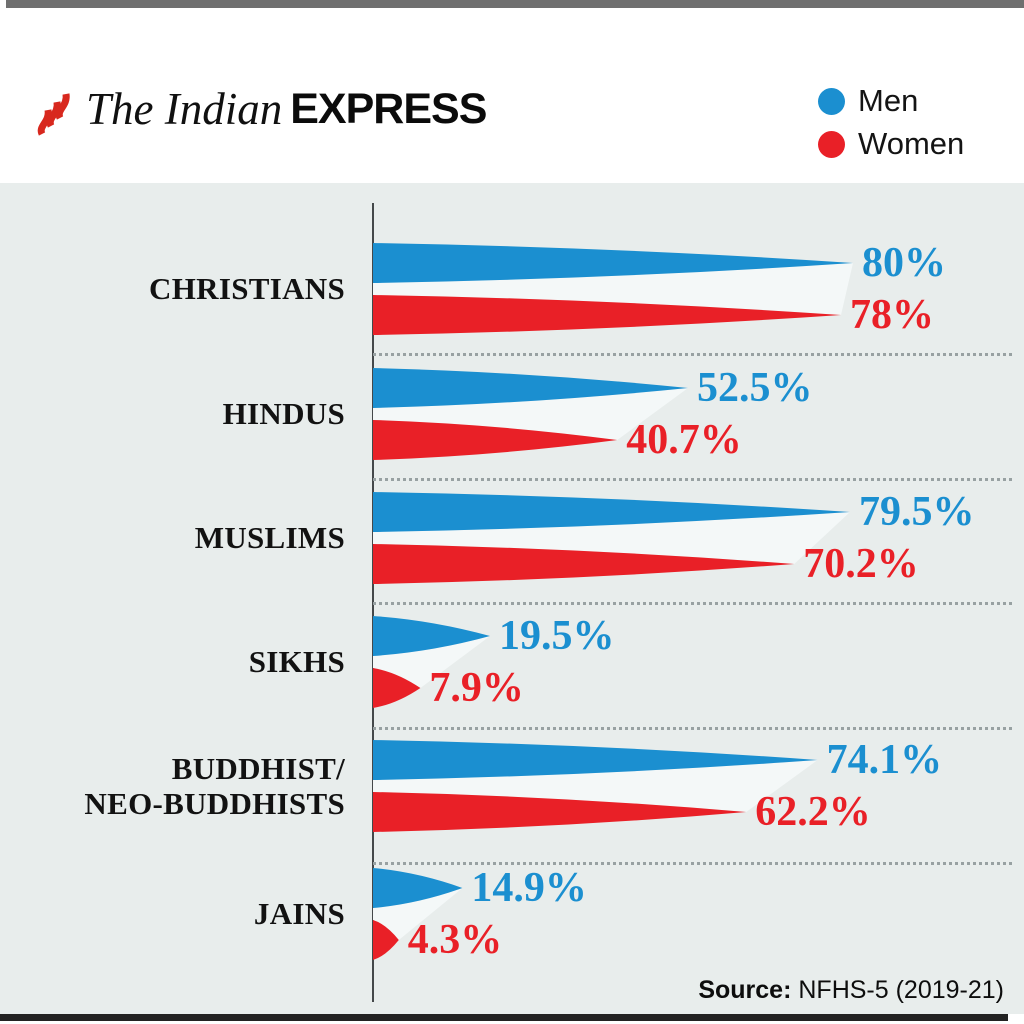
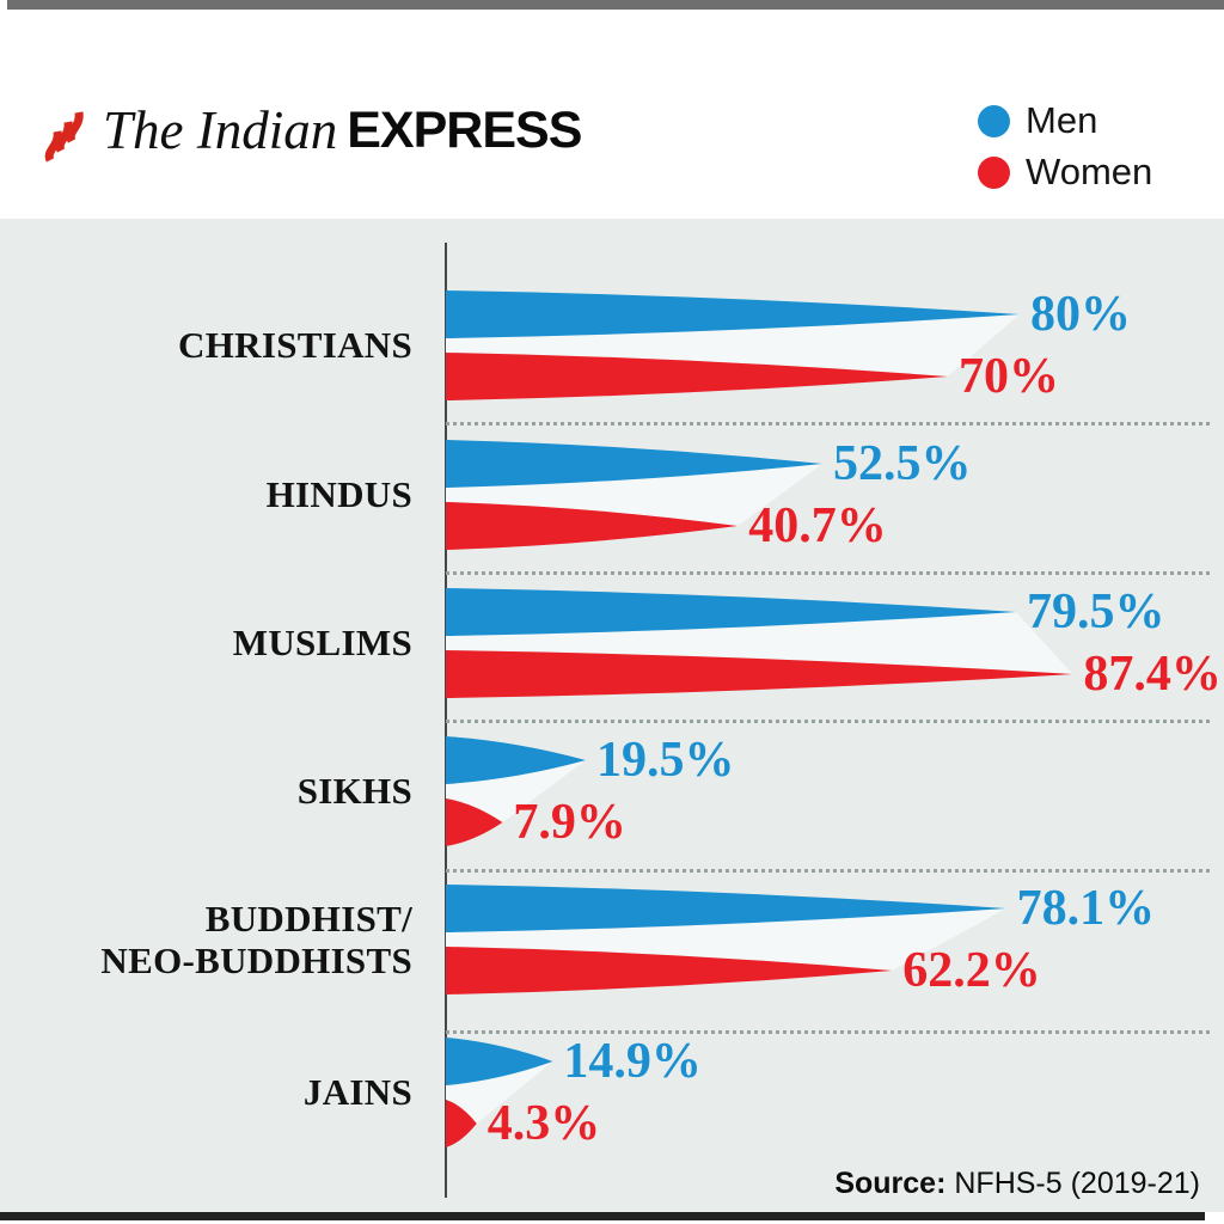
Women/CHRISTIANS: 78% -> 70%
Women/MUSLIMS: 70.2% -> 87.4%
Men/BUDDHIST/NEO-BUDDHISTS: 74.1% -> 78.1%
